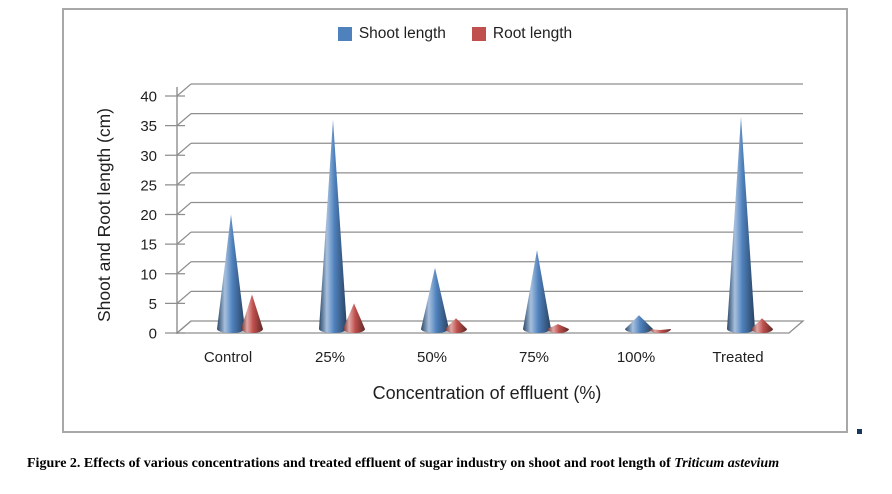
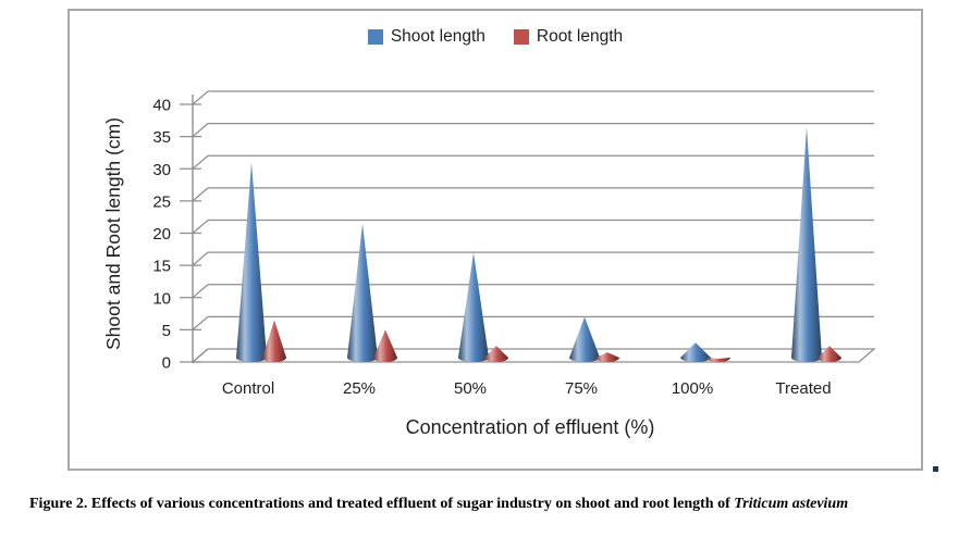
Shoot length/Control: 20 -> 31
Shoot length/25%: 36 -> 22
Shoot length/50%: 11 -> 17
Shoot length/75%: 14 -> 7
